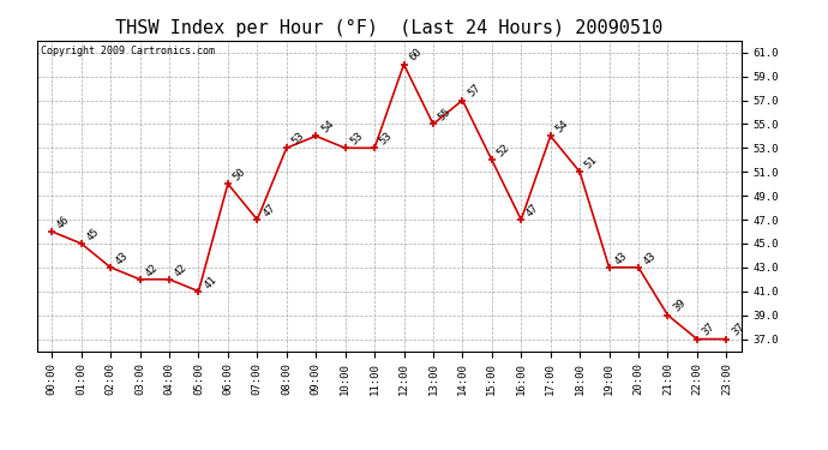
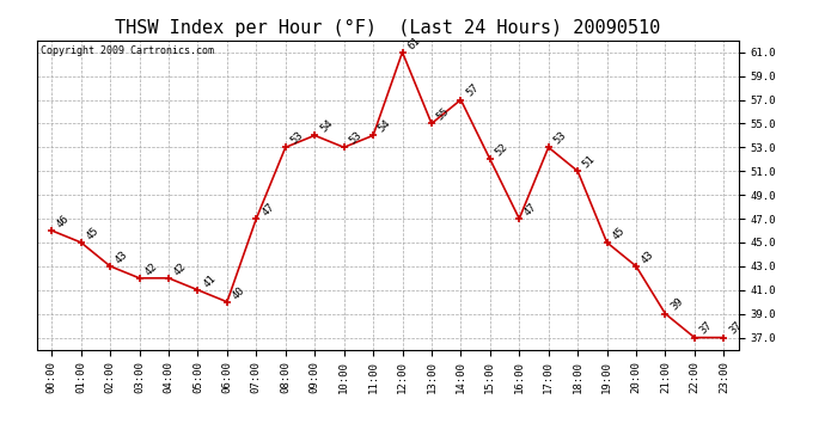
06:00: 50 -> 40
11:00: 53 -> 54
12:00: 60 -> 61
17:00: 54 -> 53
19:00: 43 -> 45
